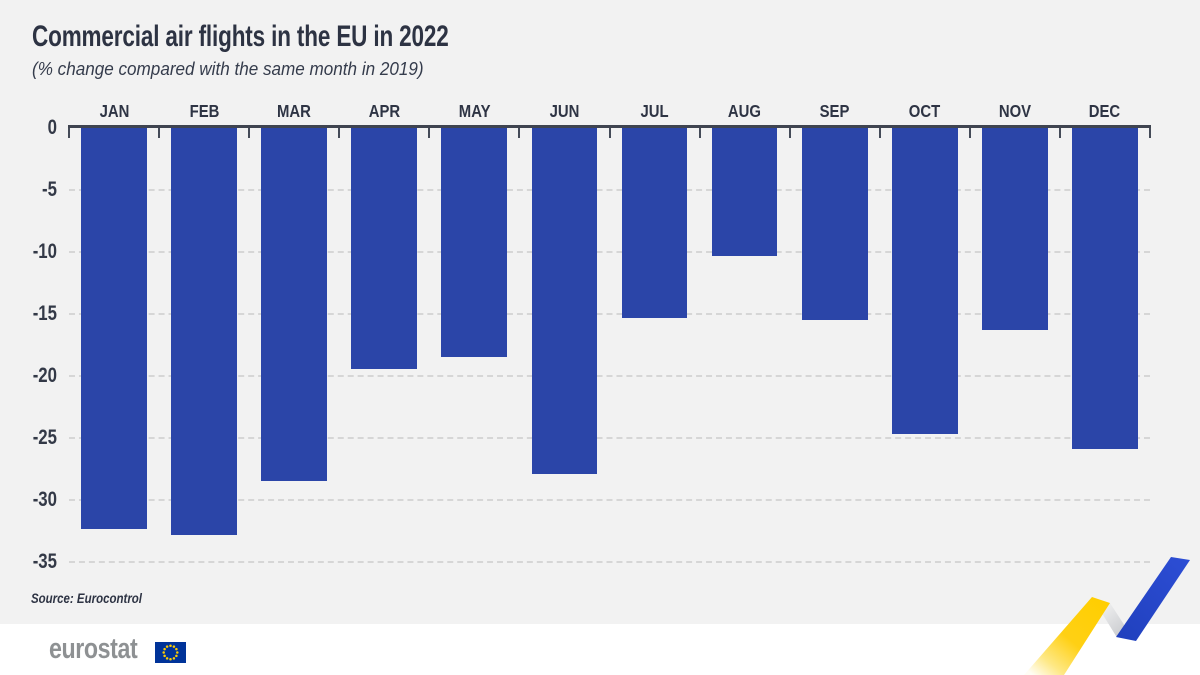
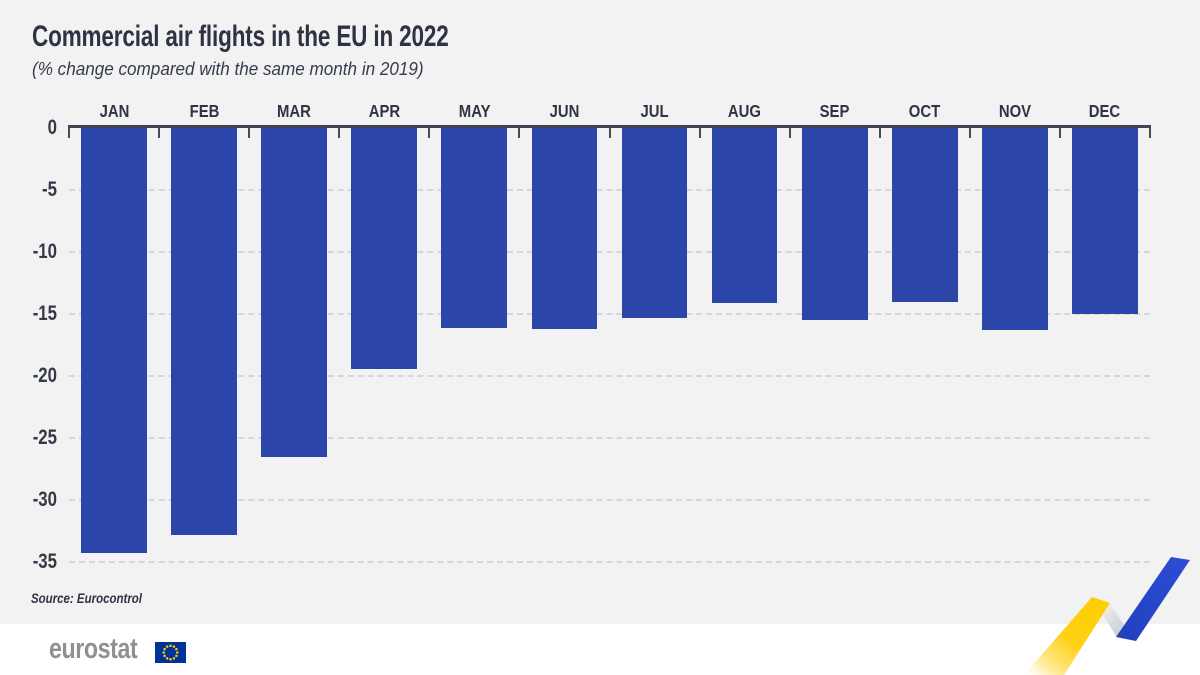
JAN: -32.3 -> -34.3
MAR: -28.5 -> -26.5
MAY: -18.5 -> -16.1
JUN: -27.9 -> -16.2
AUG: -10.3 -> -14.1
OCT: -24.7 -> -14.0
DEC: -25.9 -> -15.0
